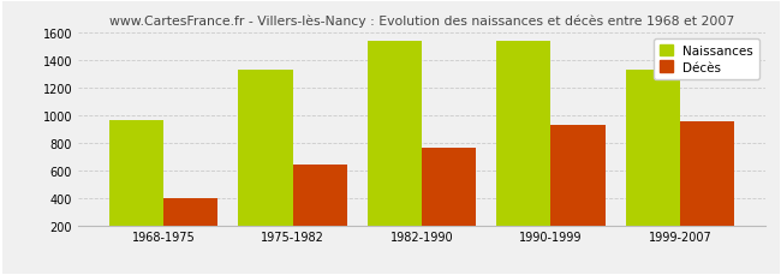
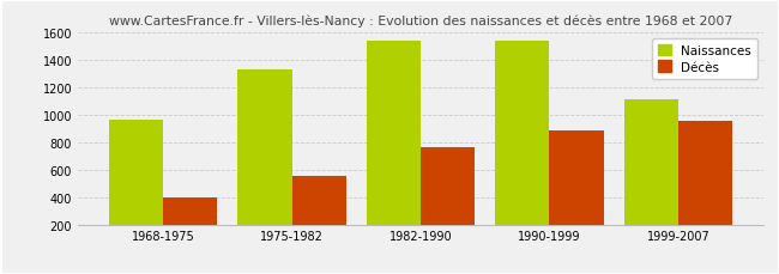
Décès/1975-1982: 640 -> 550
Décès/1990-1999: 930 -> 880
Naissances/1999-2007: 1330 -> 1110
